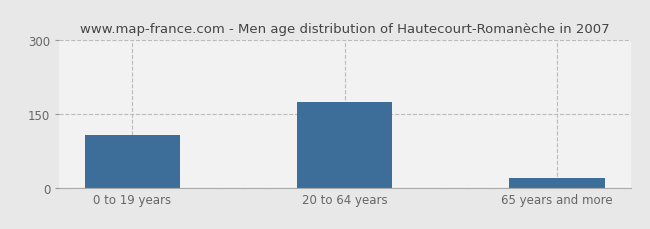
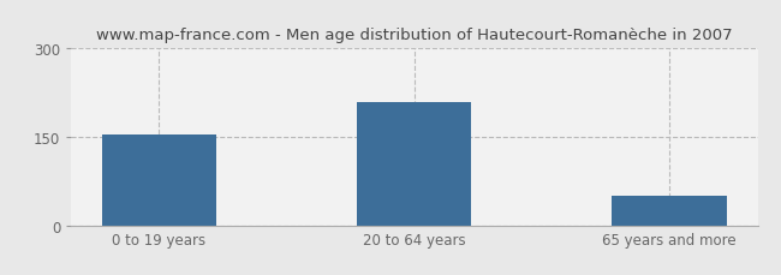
0 to 19 years: 107 -> 155
20 to 64 years: 175 -> 210
65 years and more: 20 -> 50
